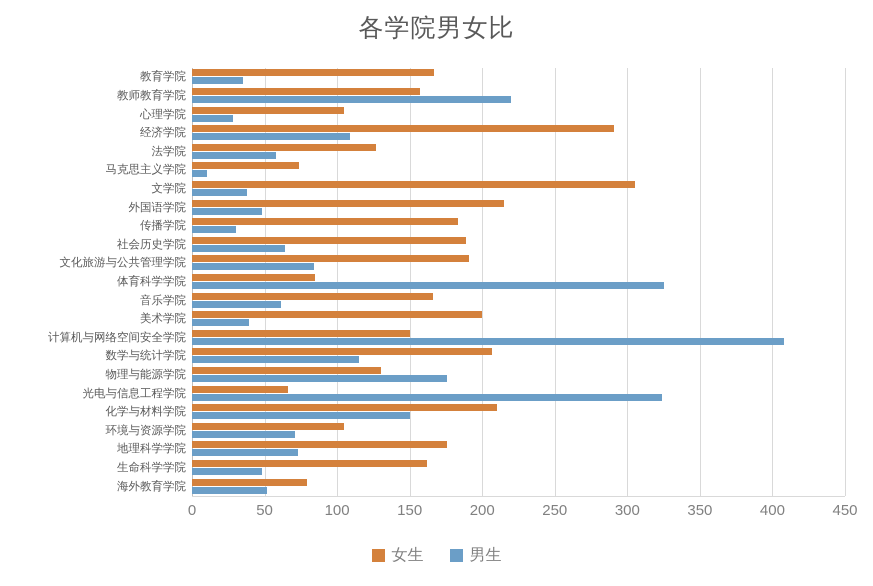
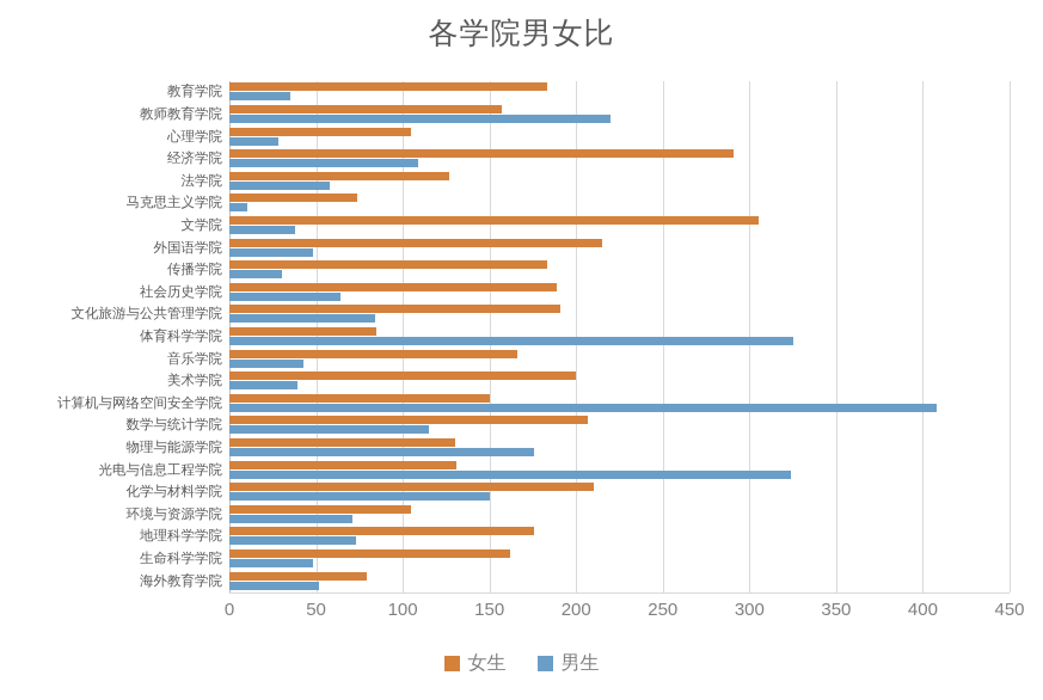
女生/教育学院: 167 -> 183
男生/音乐学院: 61 -> 43
女生/光电与信息工程学院: 66 -> 131
